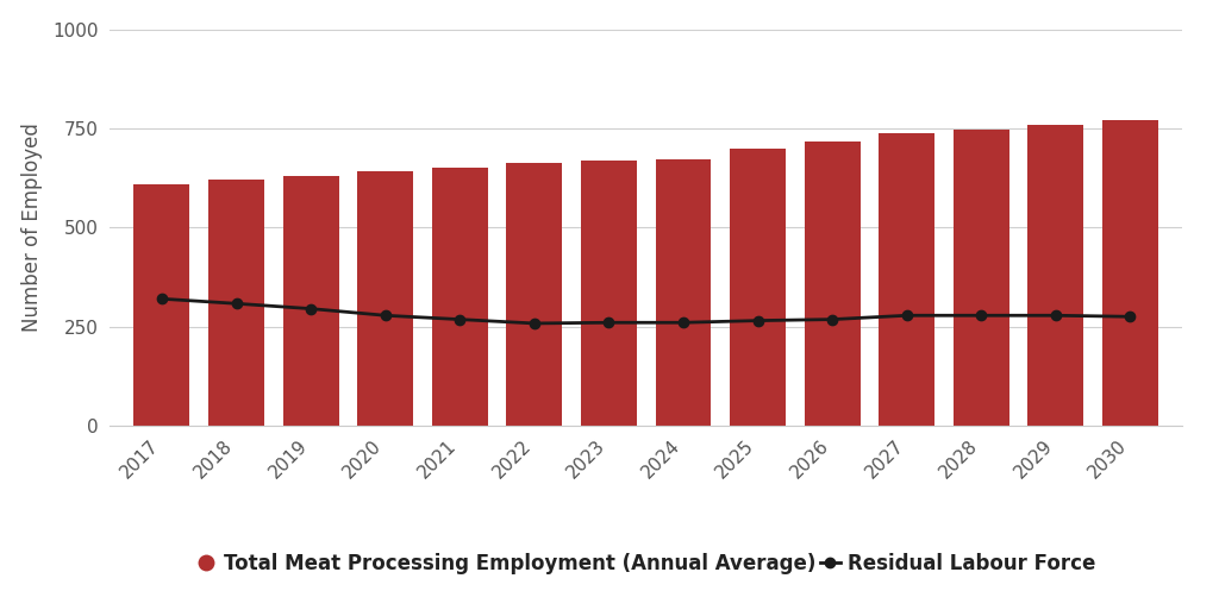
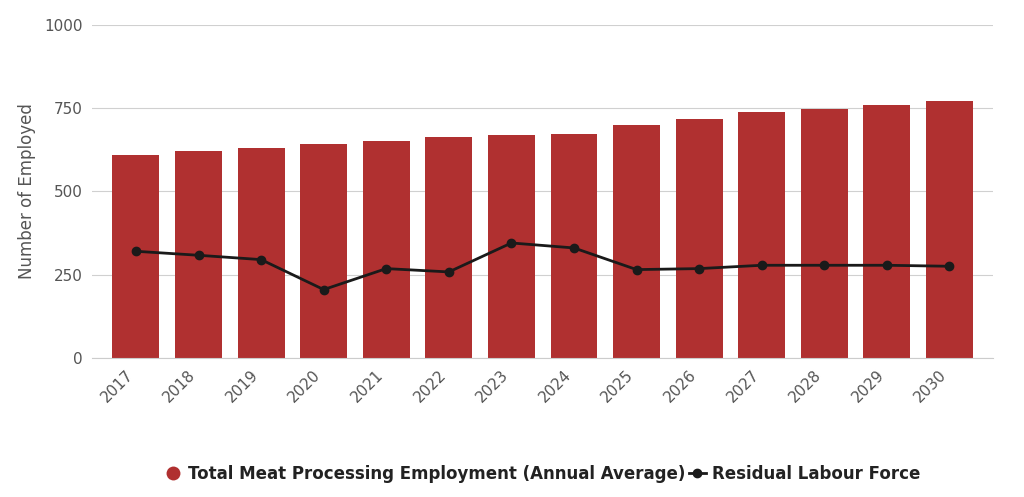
Residual Labour Force/2020: 278 -> 205
Residual Labour Force/2023: 260 -> 345
Residual Labour Force/2024: 260 -> 330
